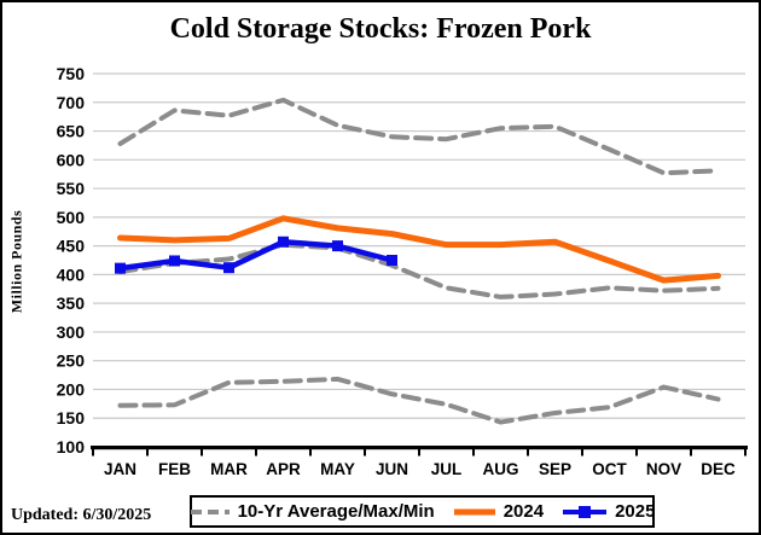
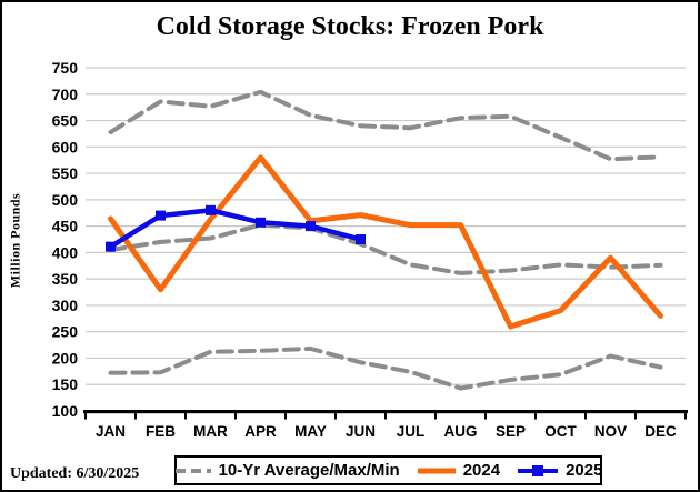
2024/FEB: 460 -> 330
2025/FEB: 420 -> 470
2025/MAR: 410 -> 480
2024/APR: 500 -> 580
2024/MAY: 480 -> 460
2024/SEP: 460 -> 260
2024/OCT: 420 -> 290
2024/DEC: 400 -> 280
